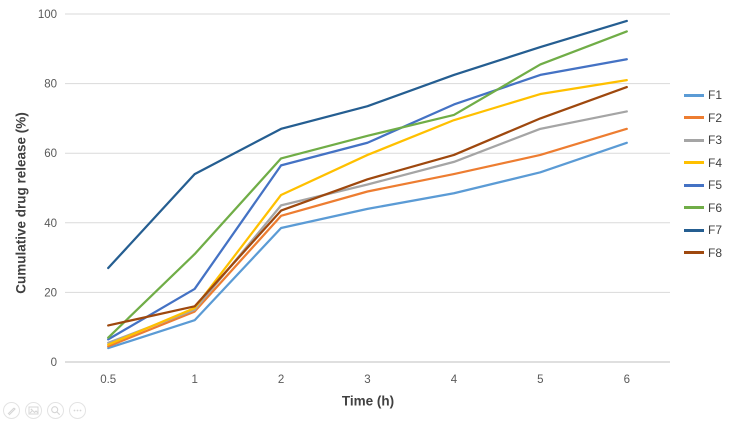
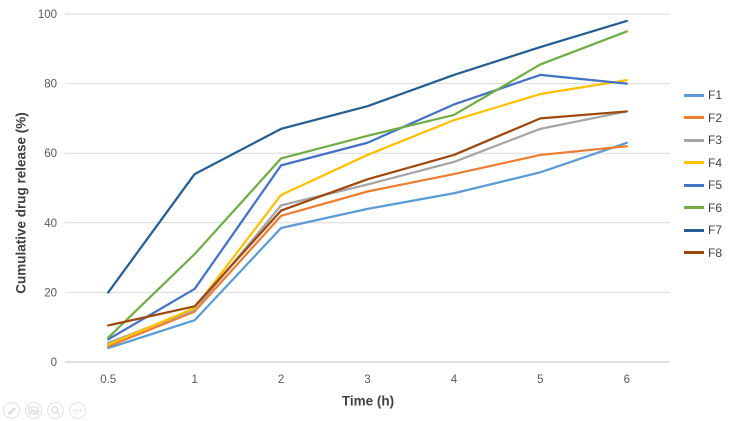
F7/0.5: 27 -> 20
F2/6: 67 -> 62
F5/6: 87 -> 80
F8/6: 79 -> 72
